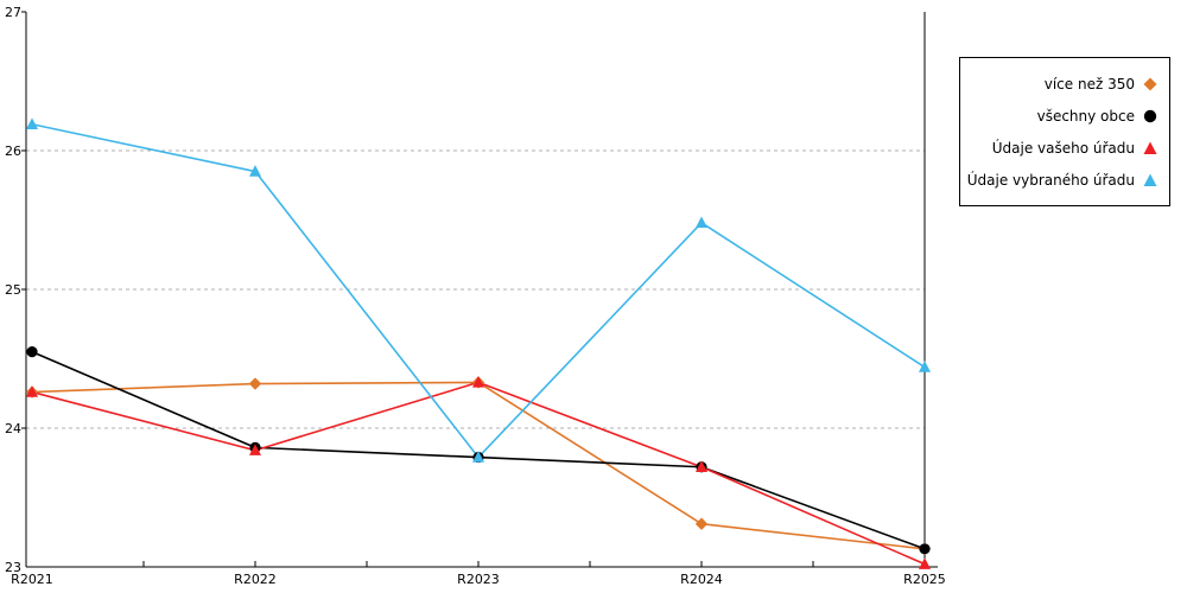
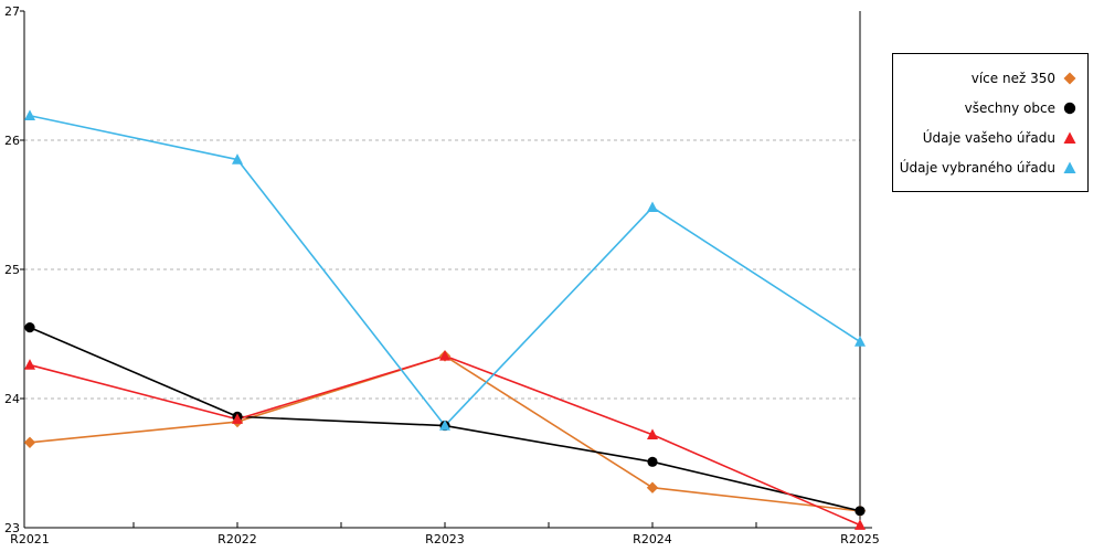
více než 350/R2021: 24.26 -> 23.66
více než 350/R2022: 24.32 -> 23.82
všechny obce/R2024: 23.72 -> 23.51
